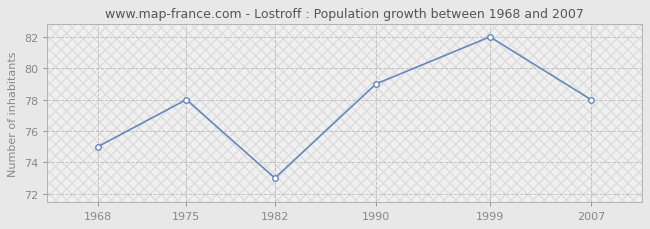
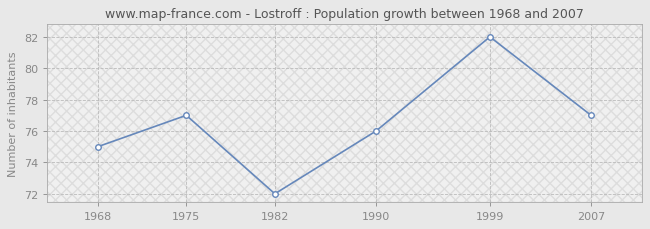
1975: 78 -> 77
1982: 73 -> 72
1990: 79 -> 76
2007: 78 -> 77
